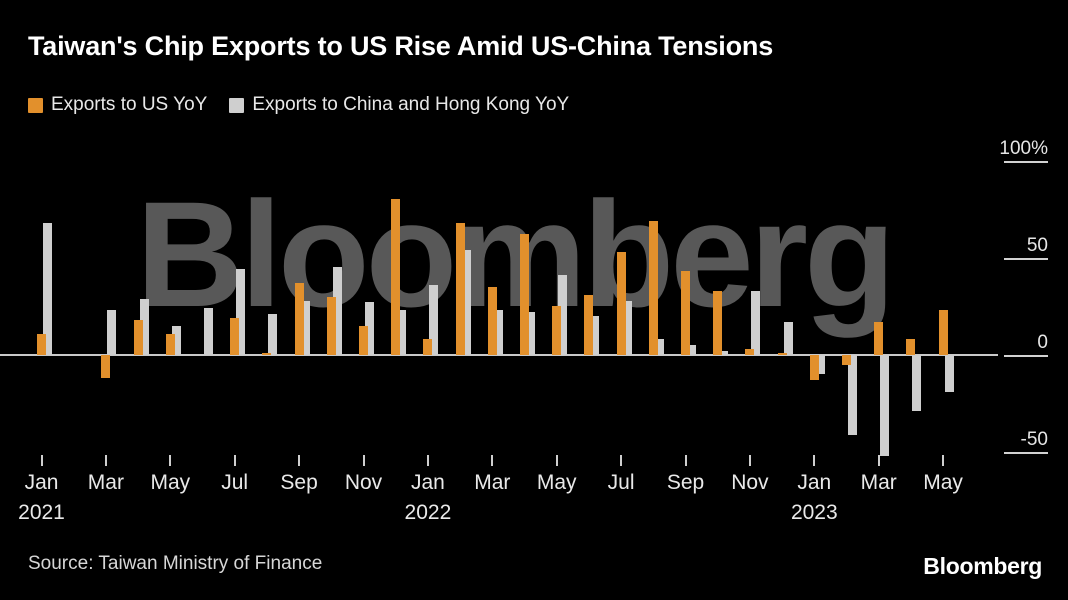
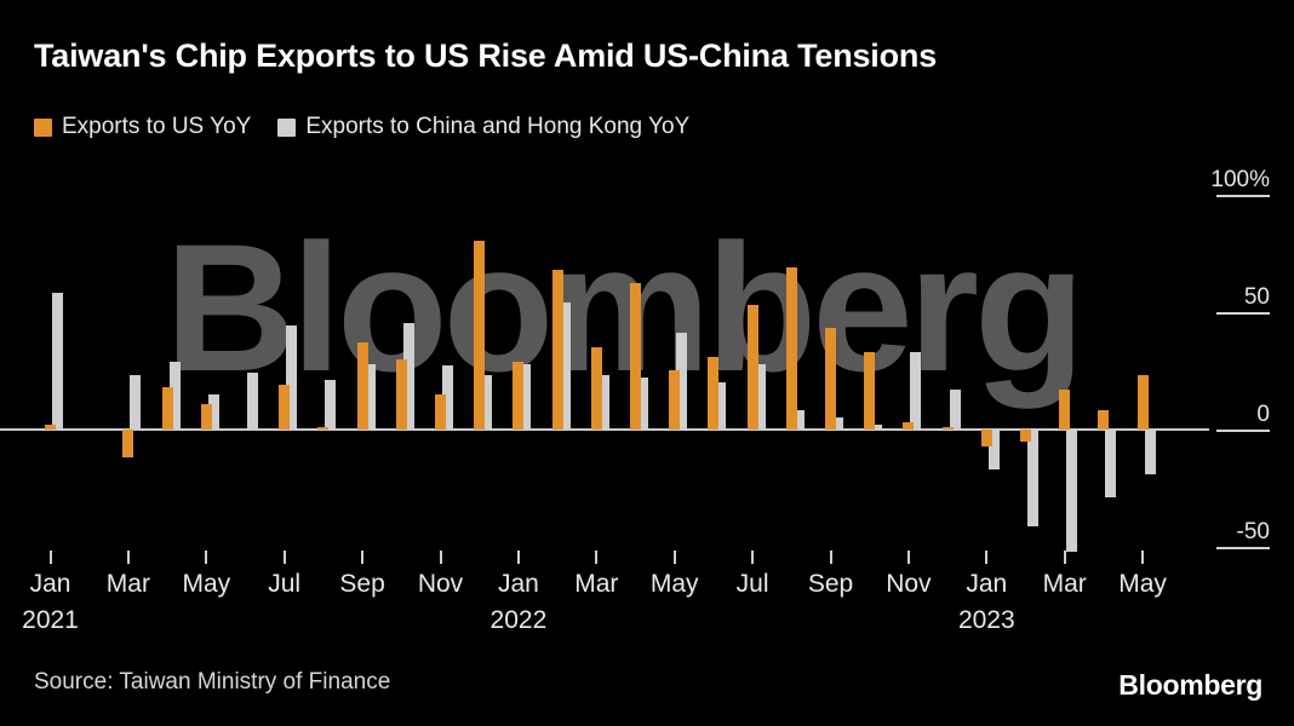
Exports to US YoY/Jan 2021: 11% -> 2%
Exports to China and Hong Kong YoY/Jan 2021: 68% -> 58%
Exports to US YoY/Jan 2022: 8% -> 29%
Exports to China and Hong Kong YoY/Jan 2022: 36% -> 28%
Exports to US YoY/Jan 2023: -13% -> -7%
Exports to China and Hong Kong YoY/Jan 2023: -10% -> -17%
